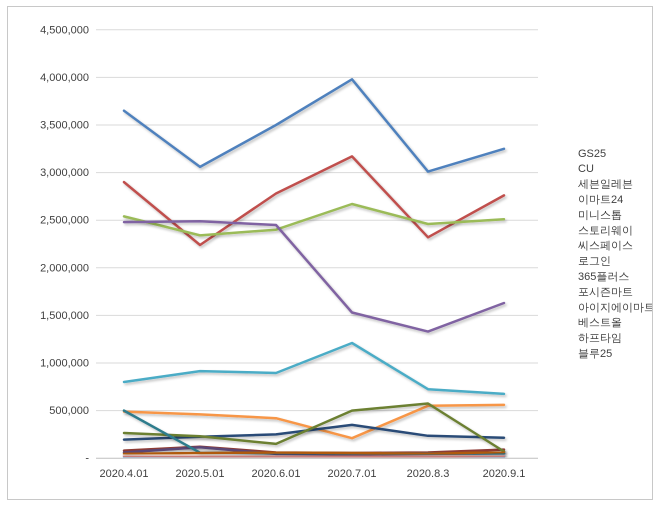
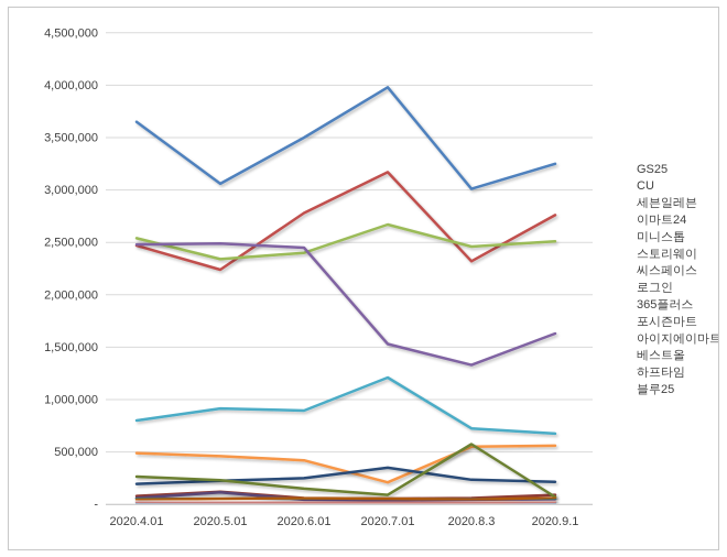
CU/2020.4.01: 2900000 -> 2500000
아이지에이마트/2020.4.01: 500000 -> 100000
365플러스/2020.7.01: 500000 -> 100000
